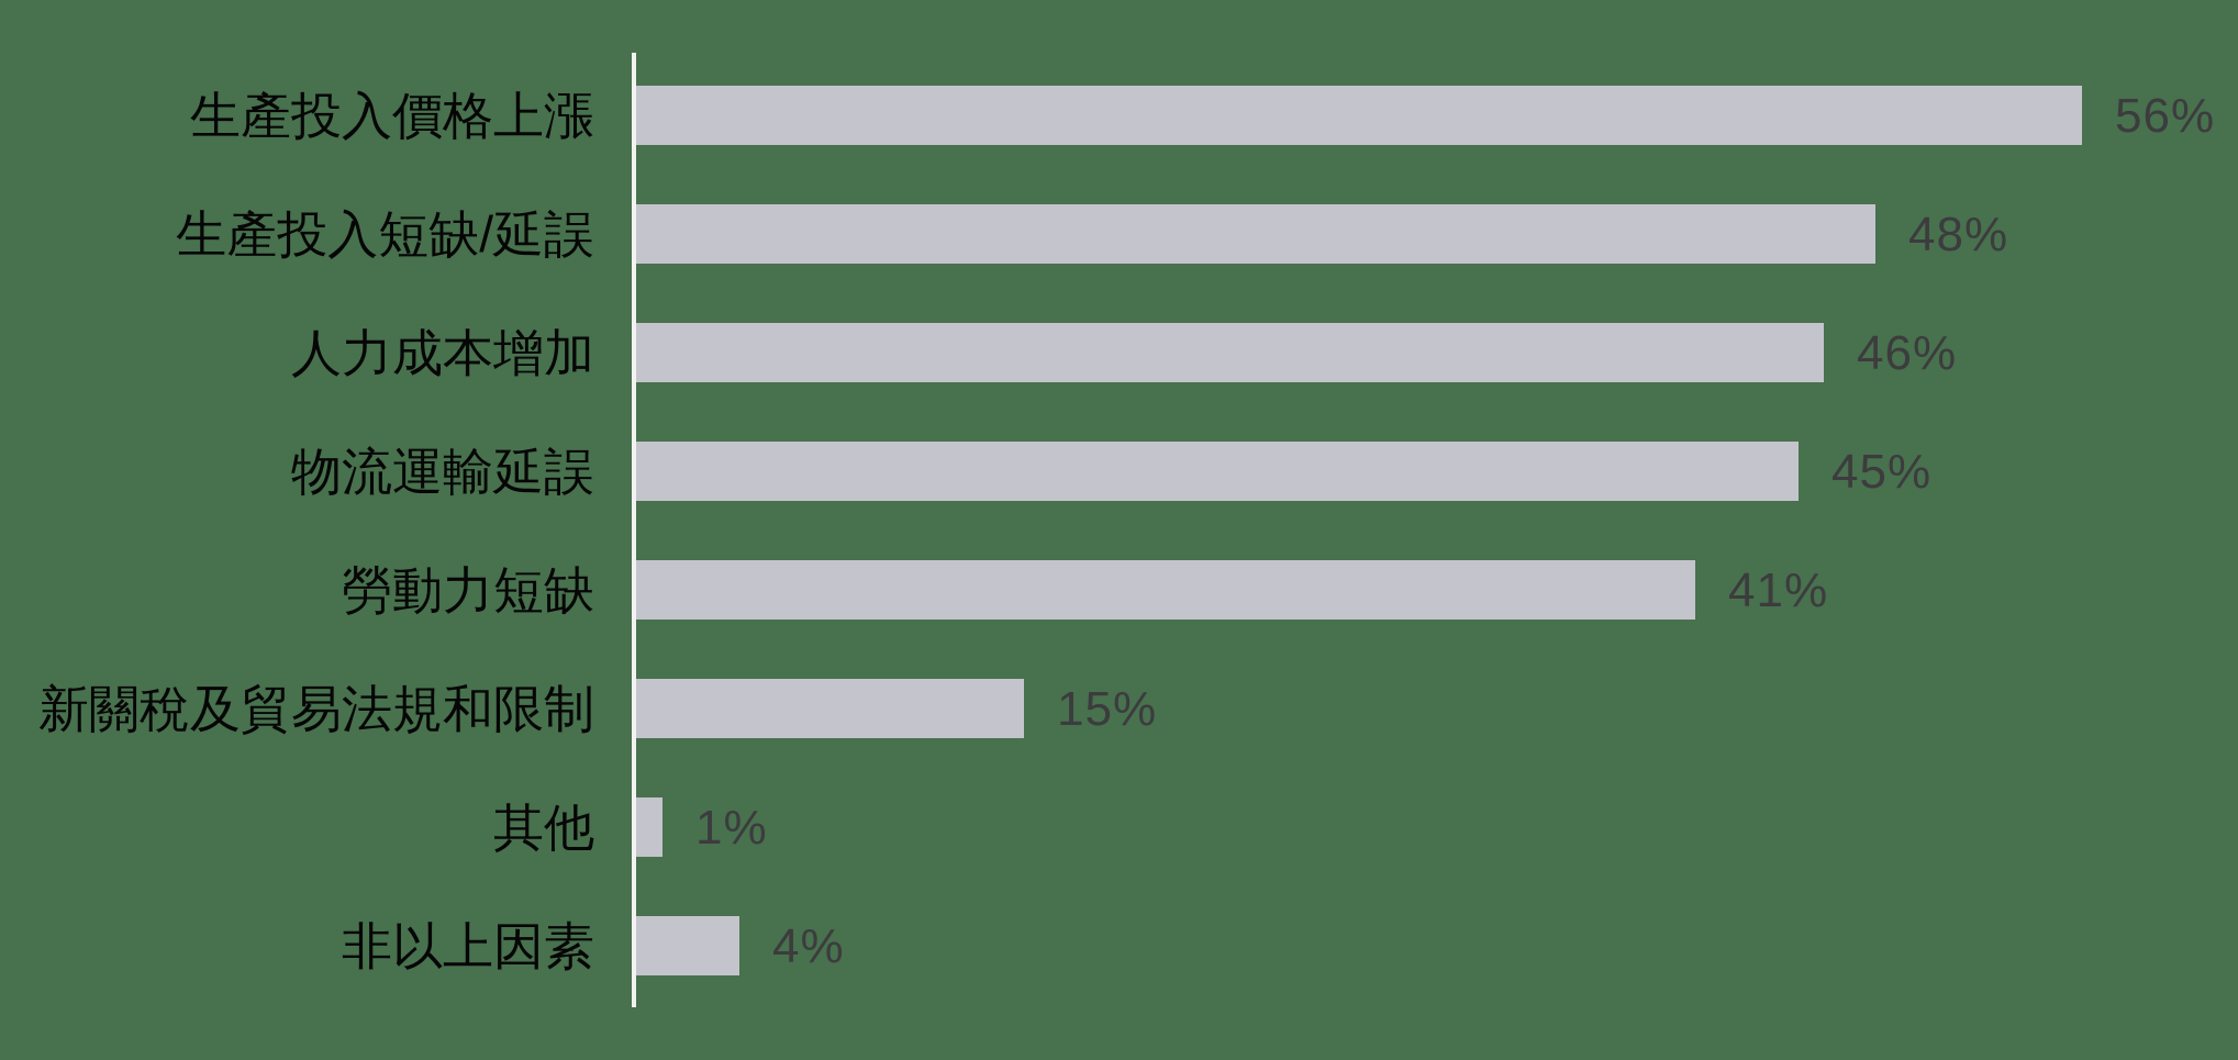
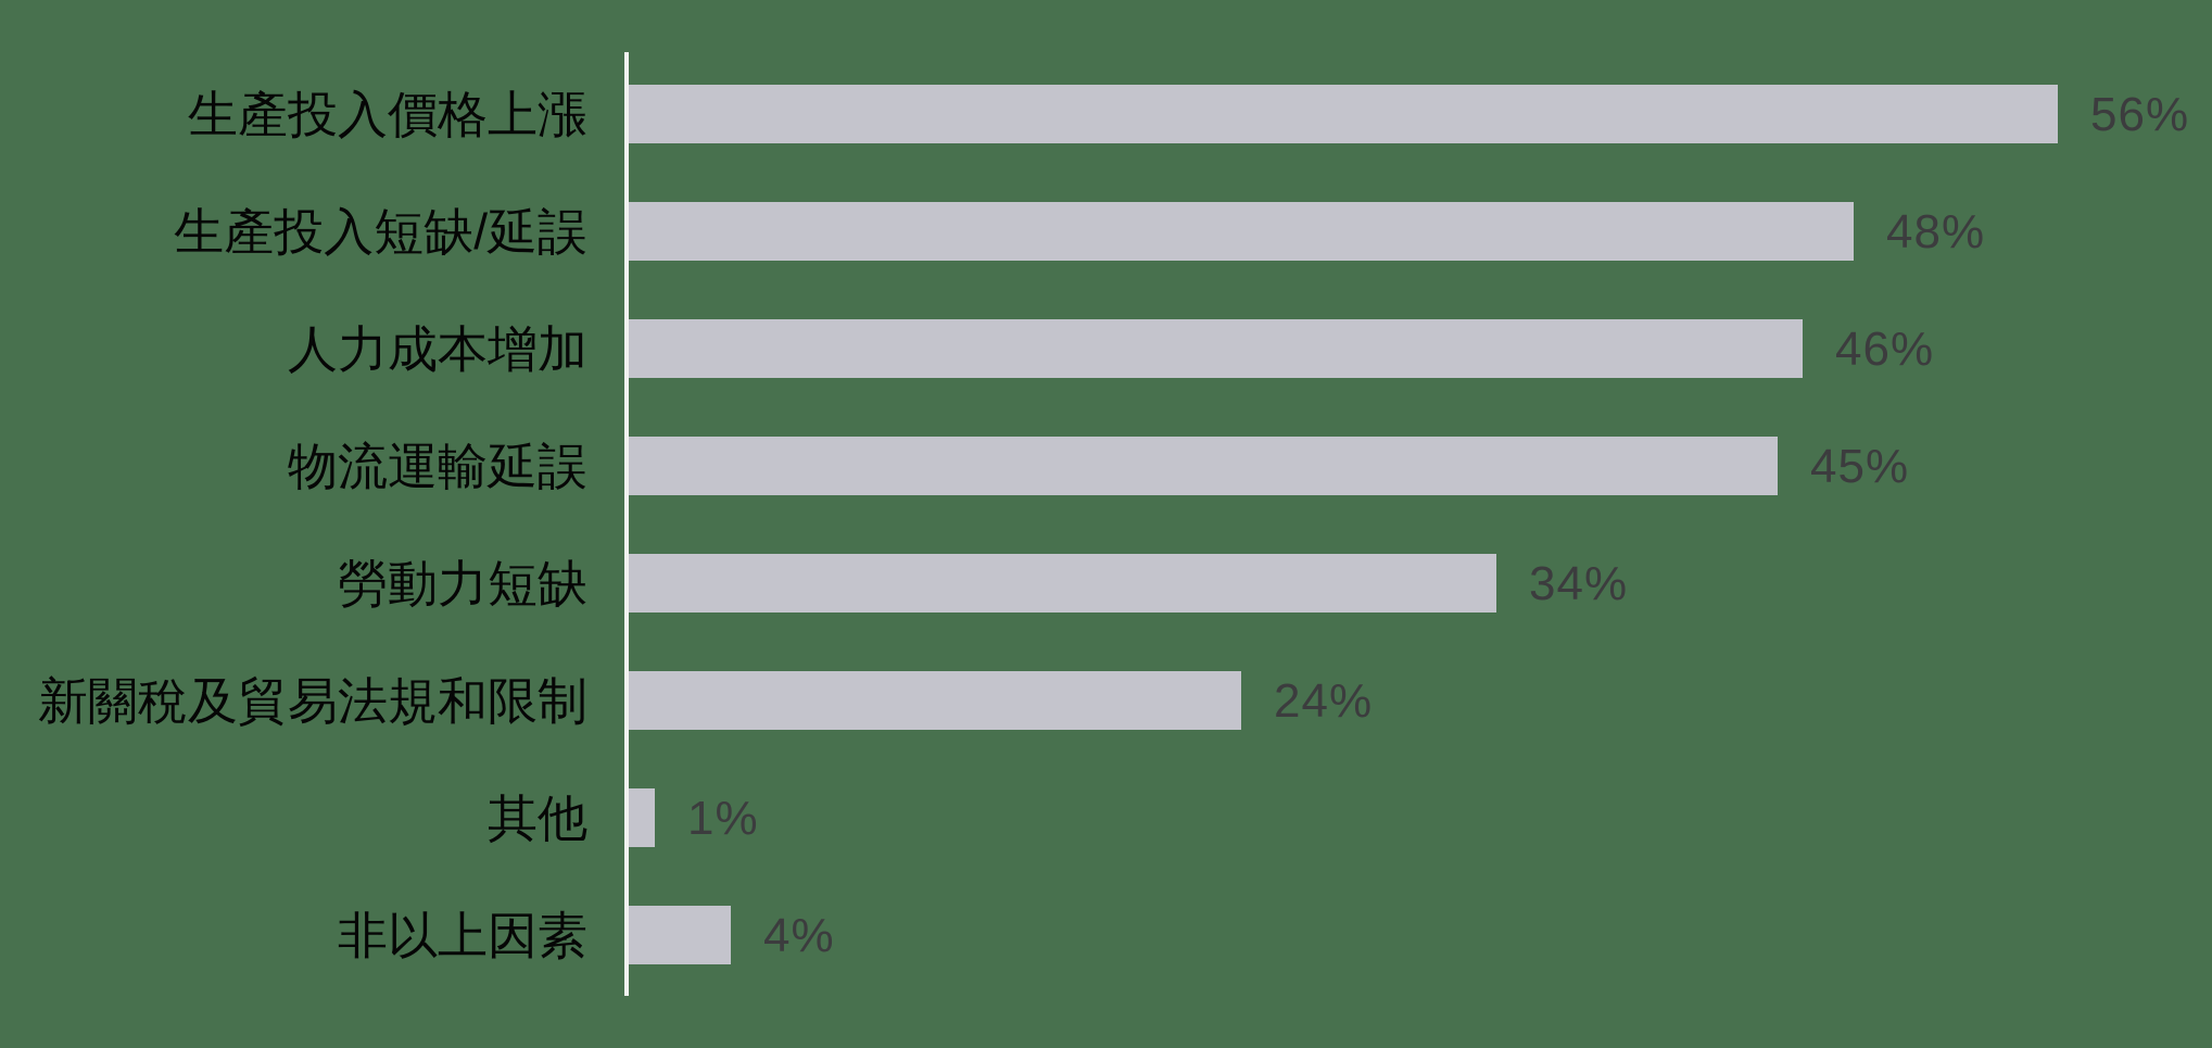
勞動力短缺: 41% -> 34%
新關稅及貿易法規和限制: 15% -> 24%
